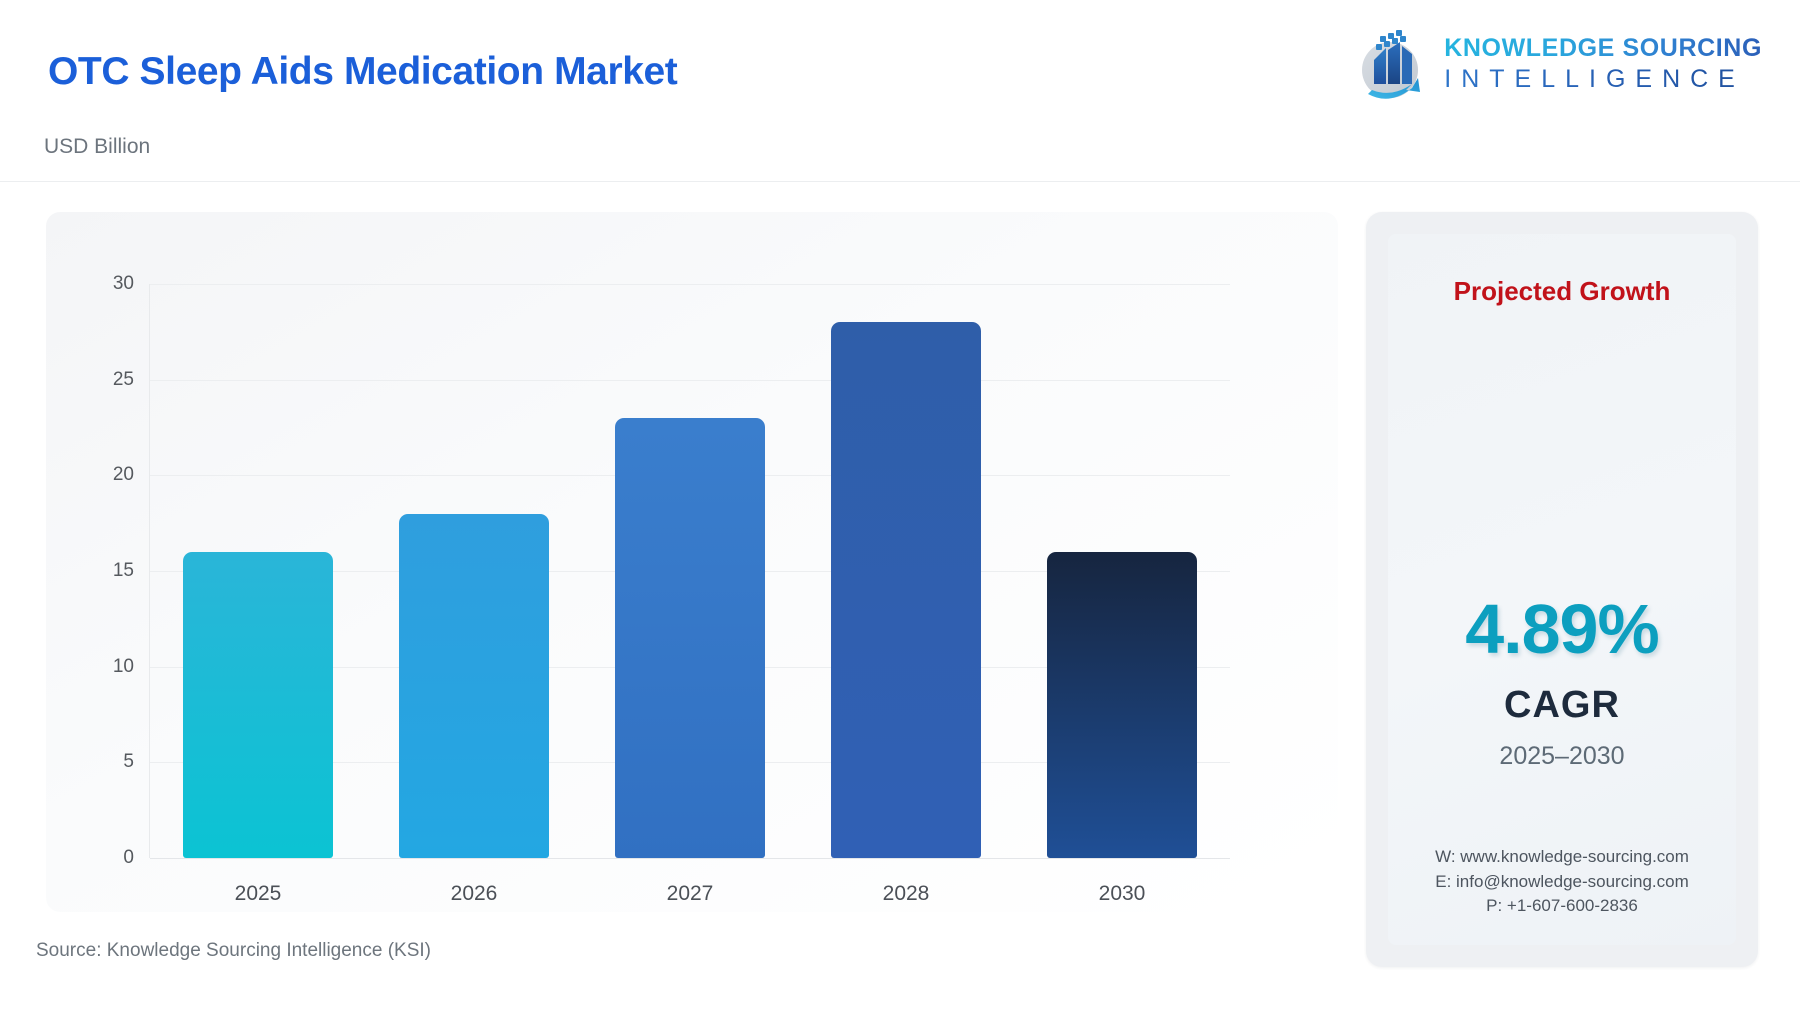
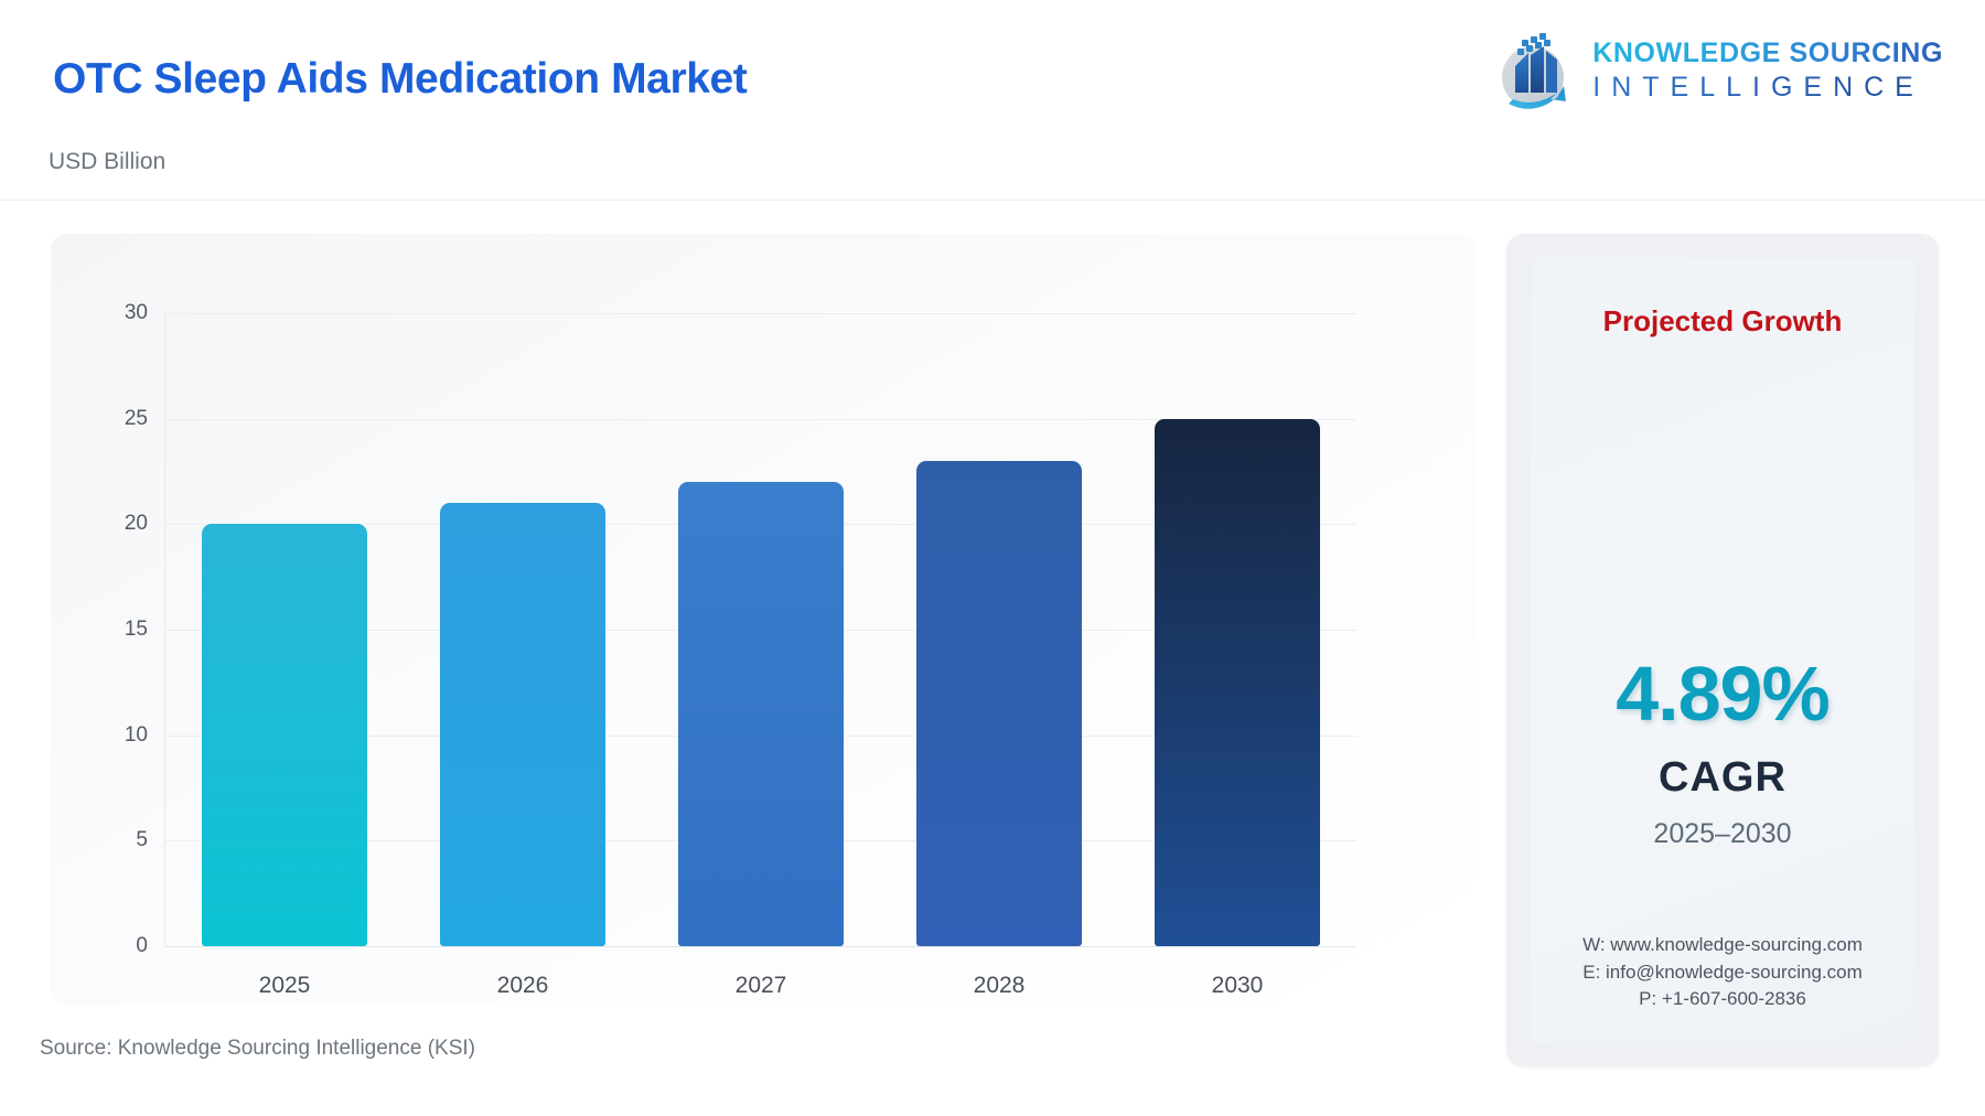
2025: 16 -> 20
2026: 18 -> 21
2027: 23 -> 22
2028: 28 -> 23
2030: 16 -> 25
